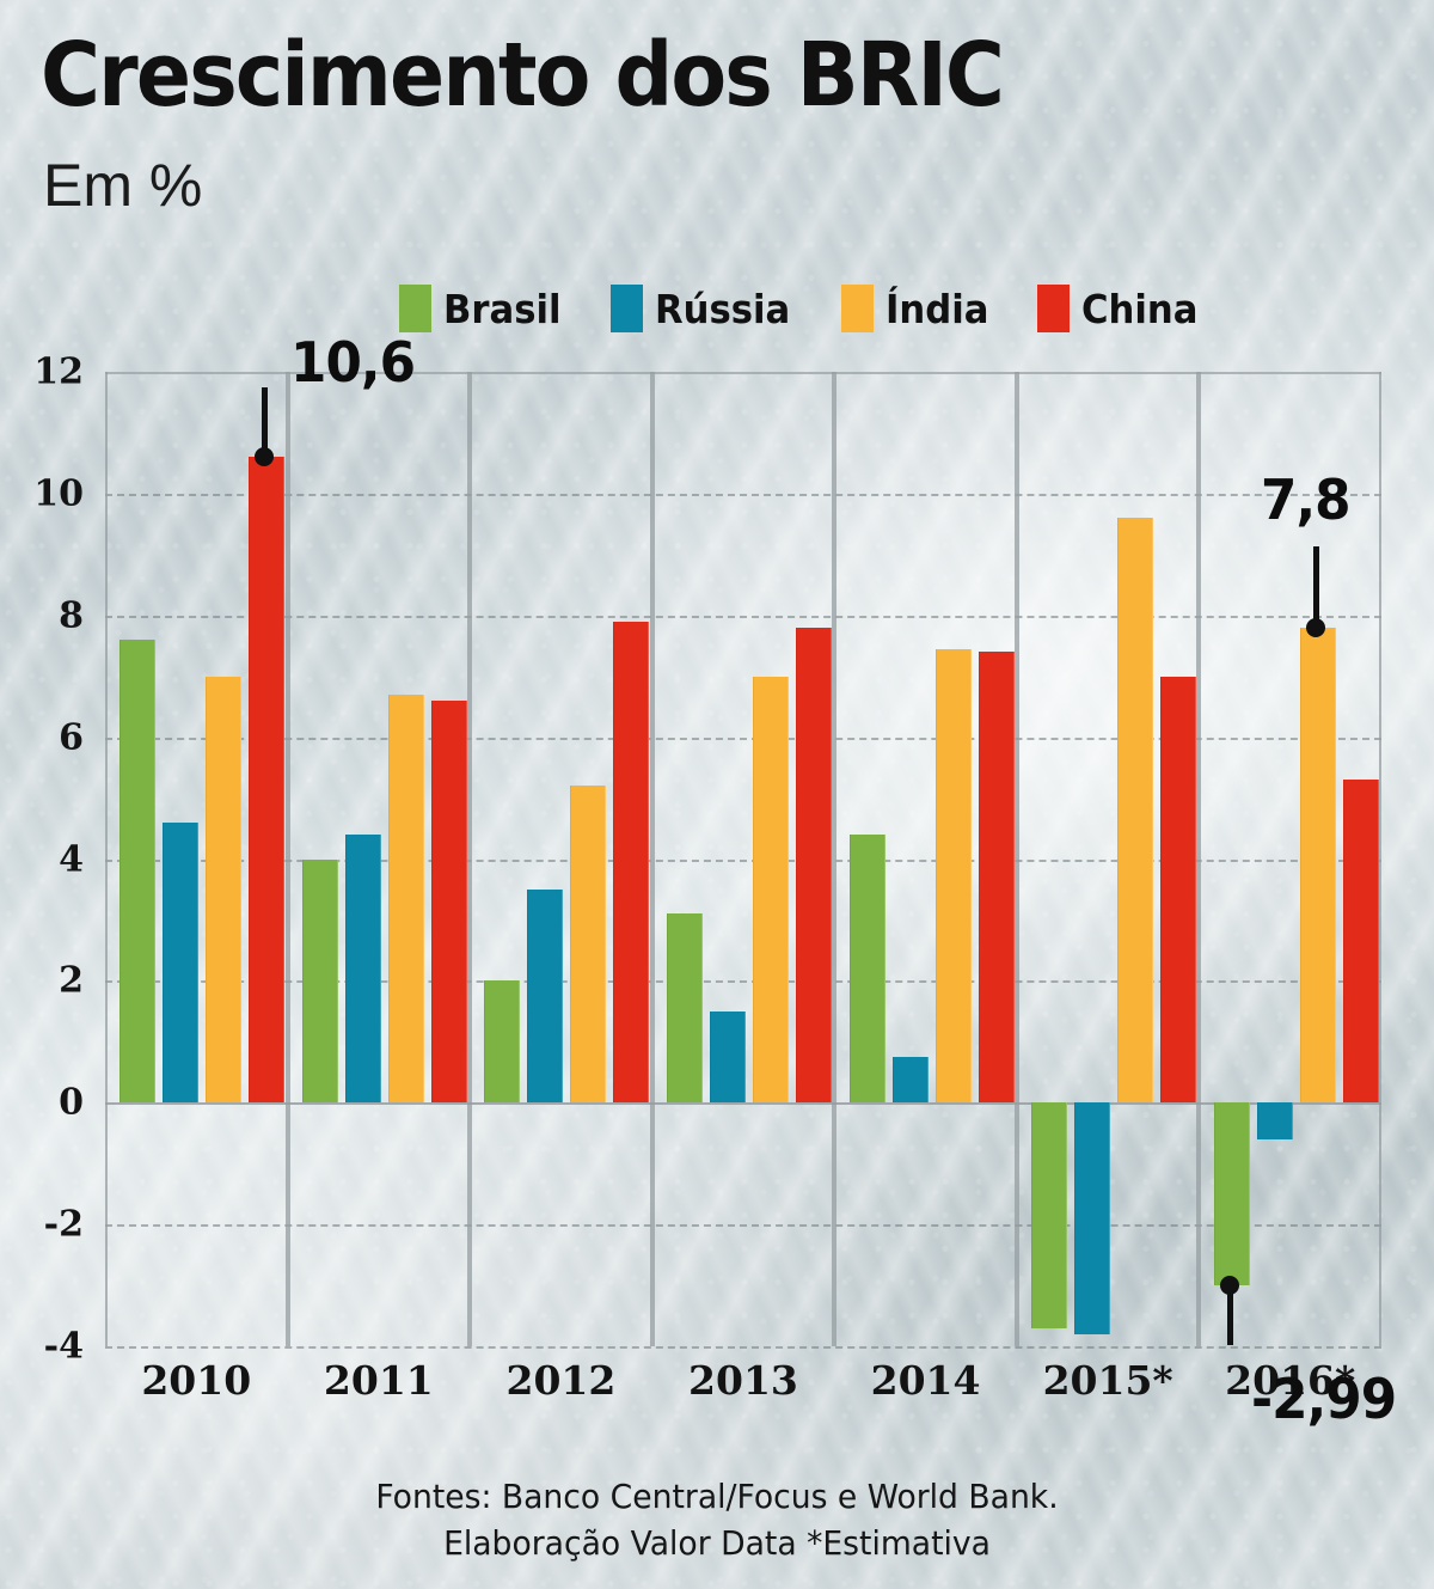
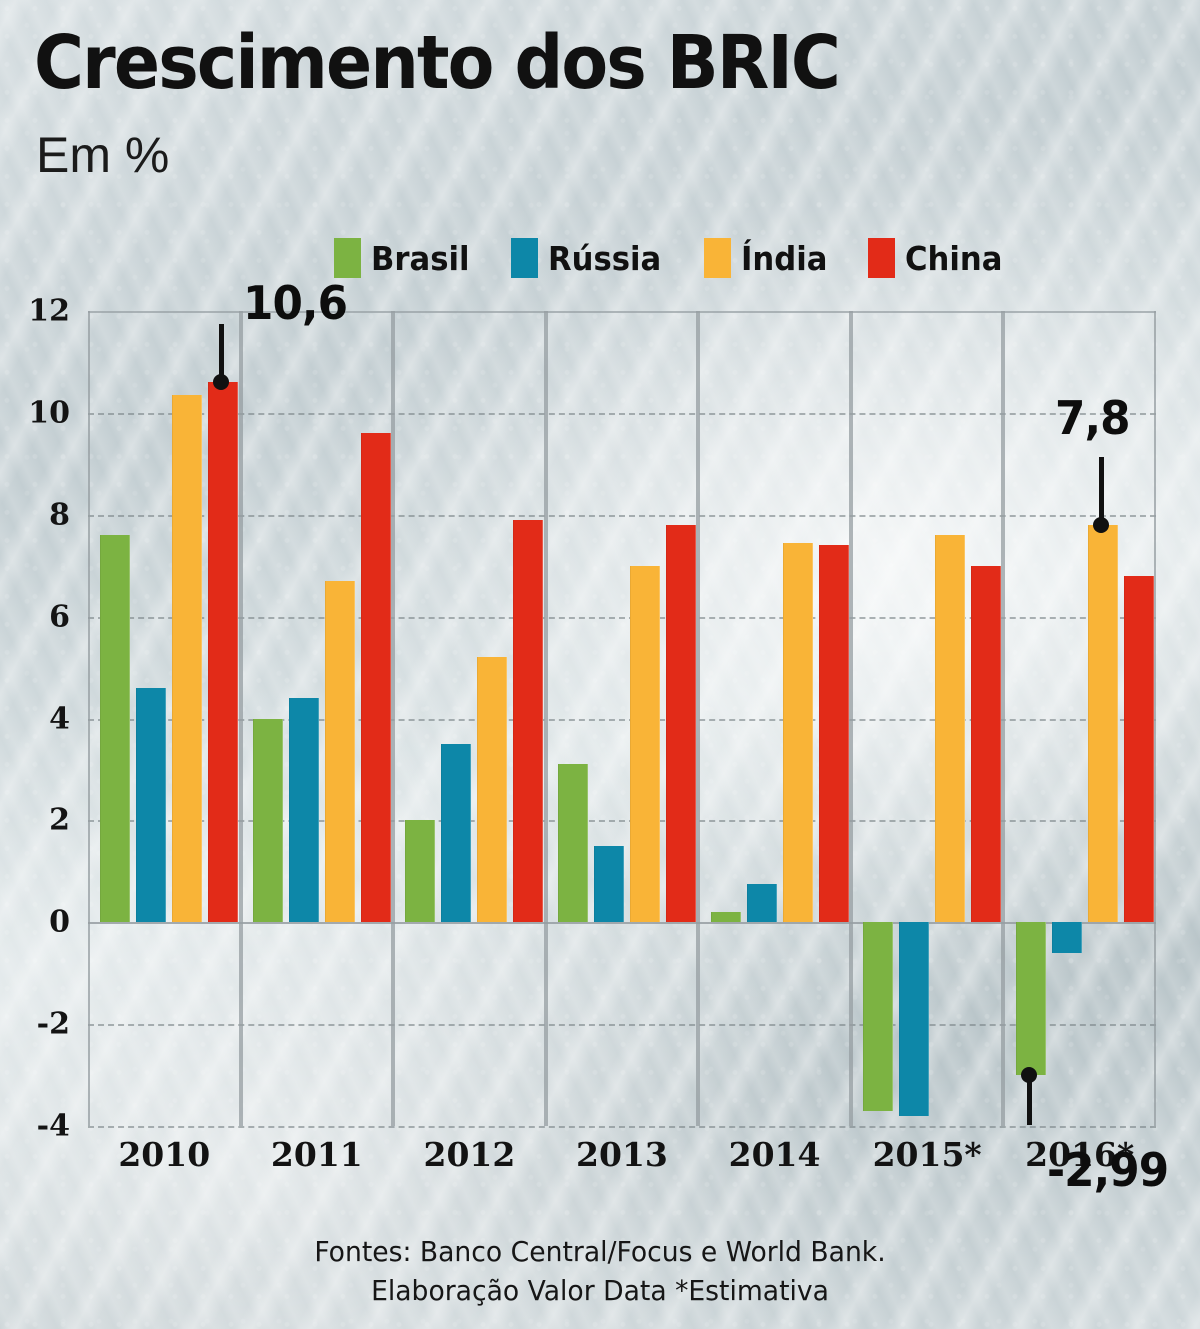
Índia/2010: 7.0 -> 10.3
China/2011: 6.6 -> 9.6
Brasil/2014: 4.4 -> 0.2
Índia/2015*: 9.6 -> 7.6
China/2016*: 5.3 -> 6.8
